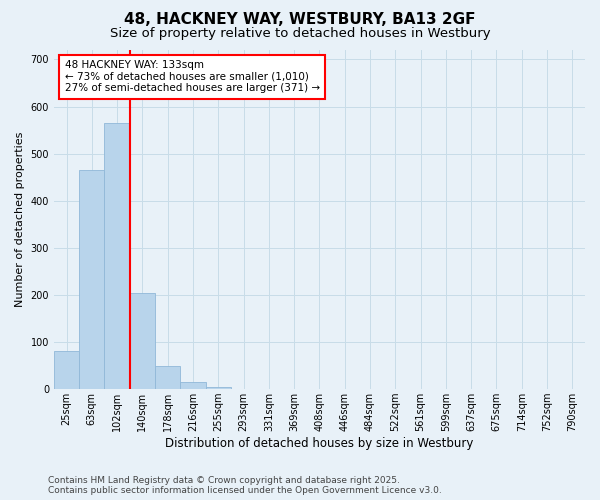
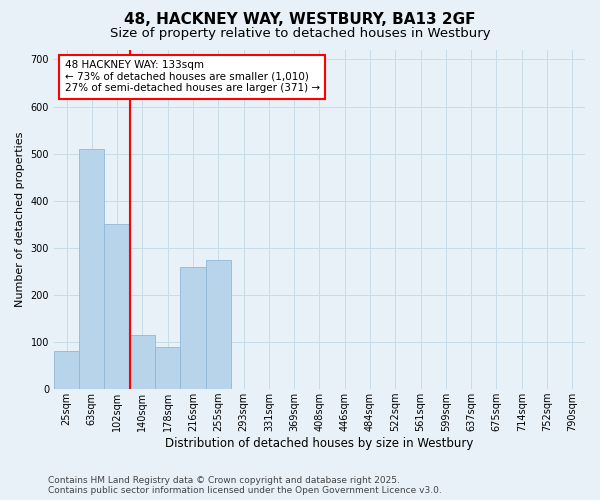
63sqm: 465 -> 510
102sqm: 565 -> 350
140sqm: 205 -> 115
178sqm: 50 -> 90
216sqm: 15 -> 260
255sqm: 5 -> 275
